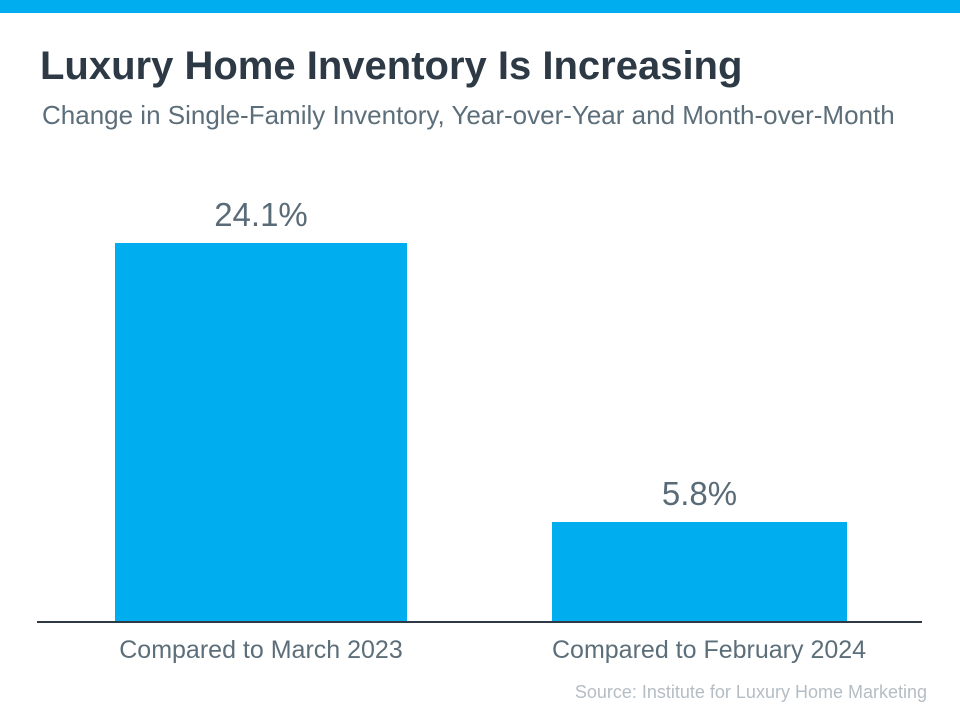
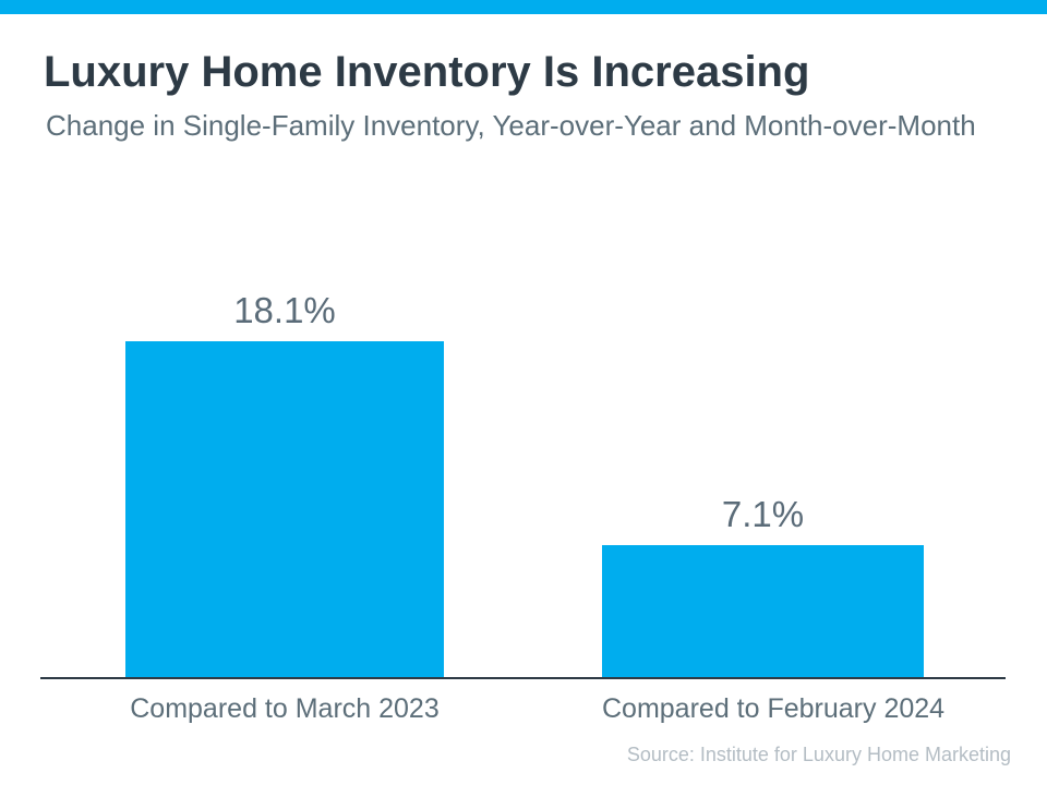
Compared to March 2023: 24.1% -> 18.1%
Compared to February 2024: 5.8% -> 7.1%
